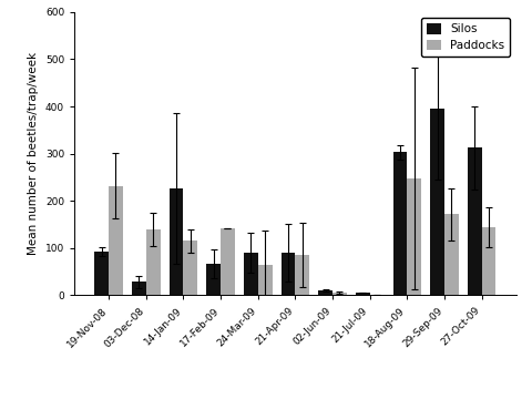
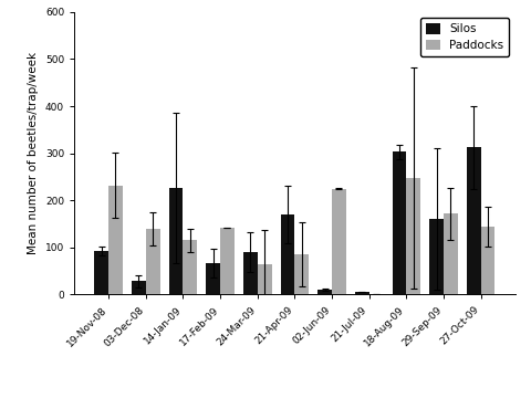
Silos/21-Apr-09: 90 -> 170
Paddocks/02-Jun-09: 5 -> 225
Silos/29-Sep-09: 395 -> 160
